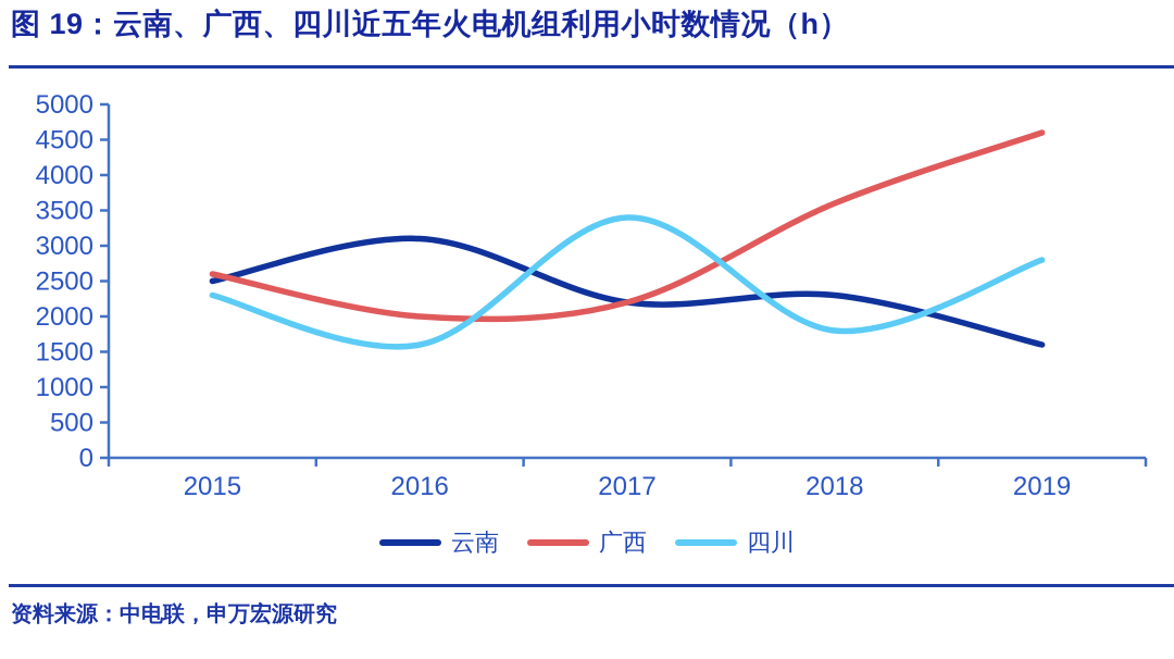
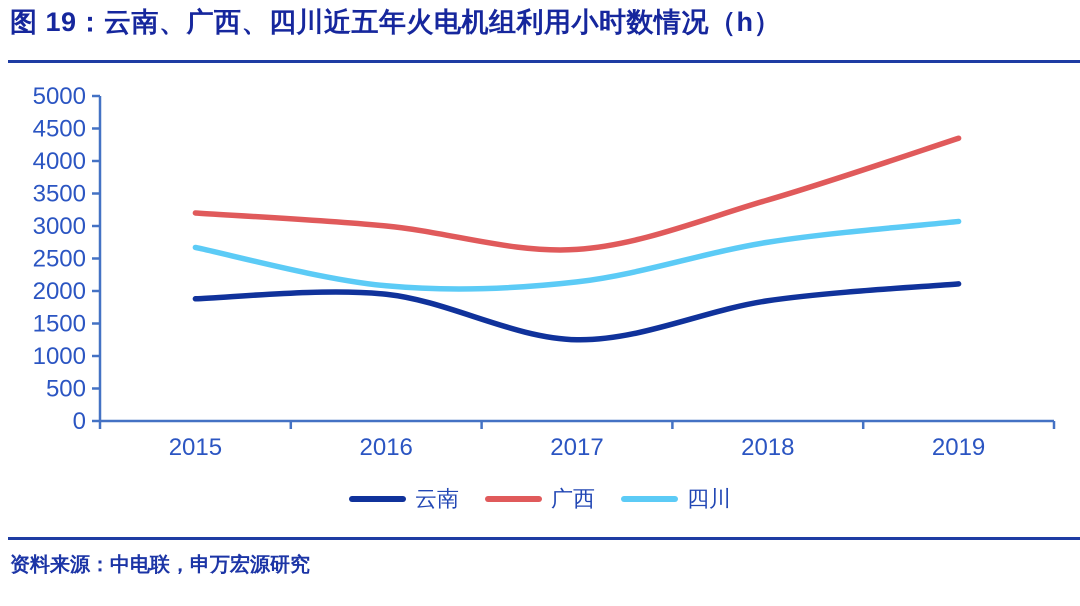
云南/2015: 2500 -> 1900
广西/2015: 2600 -> 3200
四川/2015: 2300 -> 2700
云南/2016: 3100 -> 2000
广西/2016: 2000 -> 3000
四川/2016: 1600 -> 2100
云南/2017: 2200 -> 1200
广西/2017: 2200 -> 2600
四川/2017: 3400 -> 2100
云南/2018: 2300 -> 1800
广西/2018: 3600 -> 3400
四川/2018: 1800 -> 2800
云南/2019: 1600 -> 2100
广西/2019: 4600 -> 4400
四川/2019: 2800 -> 3100
